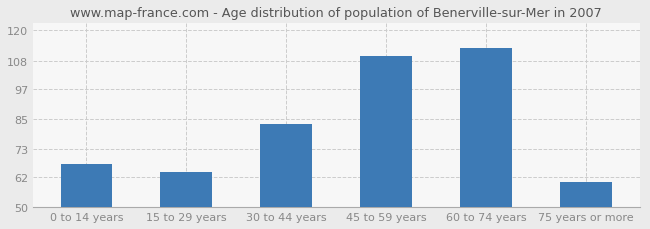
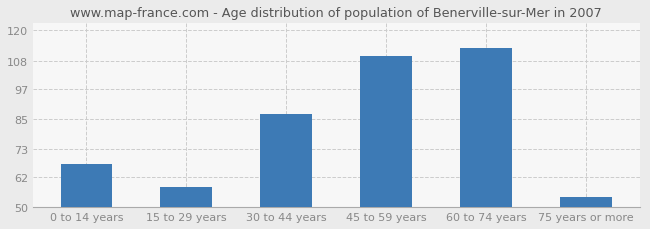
15 to 29 years: 64 -> 58
30 to 44 years: 83 -> 87
75 years or more: 60 -> 54
